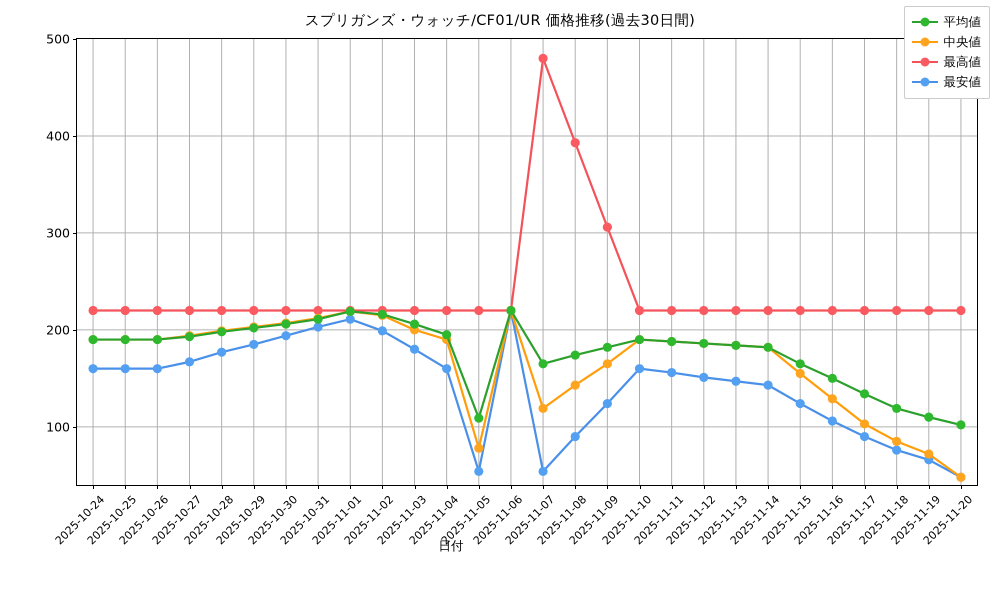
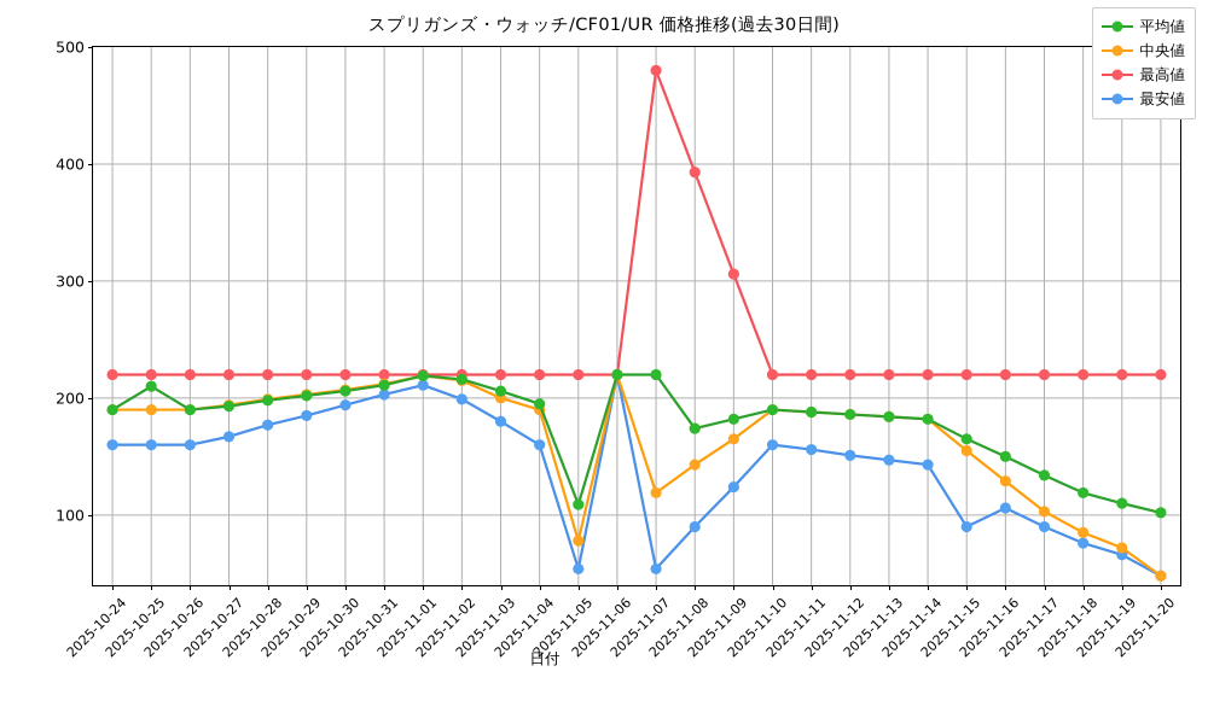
平均値/2025-10-25: 190 -> 210
平均値/2025-11-07: 160 -> 220
最安値/2025-11-15: 120 -> 90
